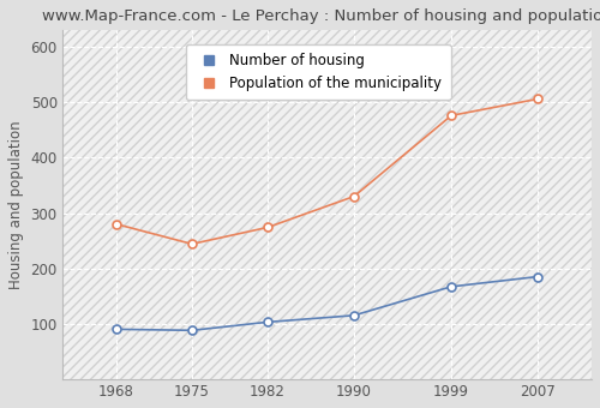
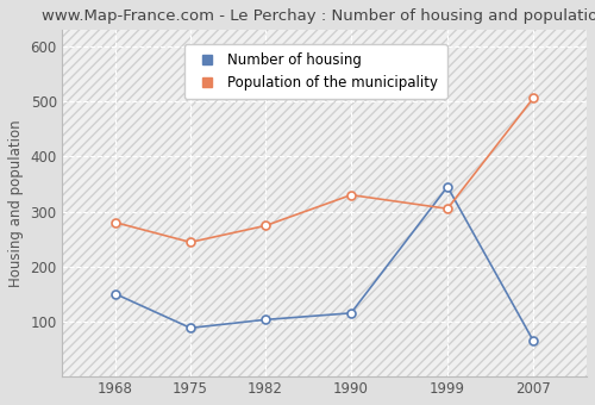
Number of housing/1968: 90 -> 150
Number of housing/1999: 167 -> 345
Population of the municipality/1999: 476 -> 305
Number of housing/2007: 185 -> 65
